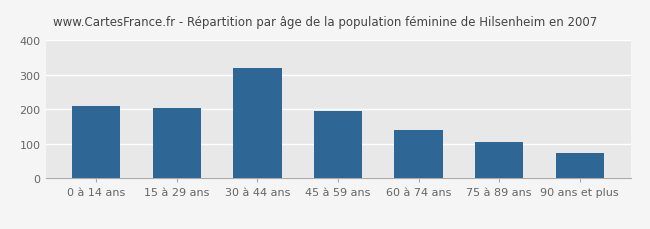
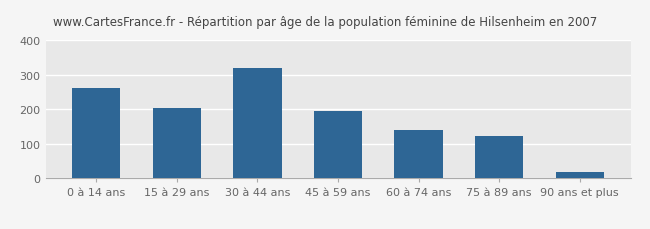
0 à 14 ans: 210 -> 263
75 à 89 ans: 105 -> 122
90 ans et plus: 75 -> 20
